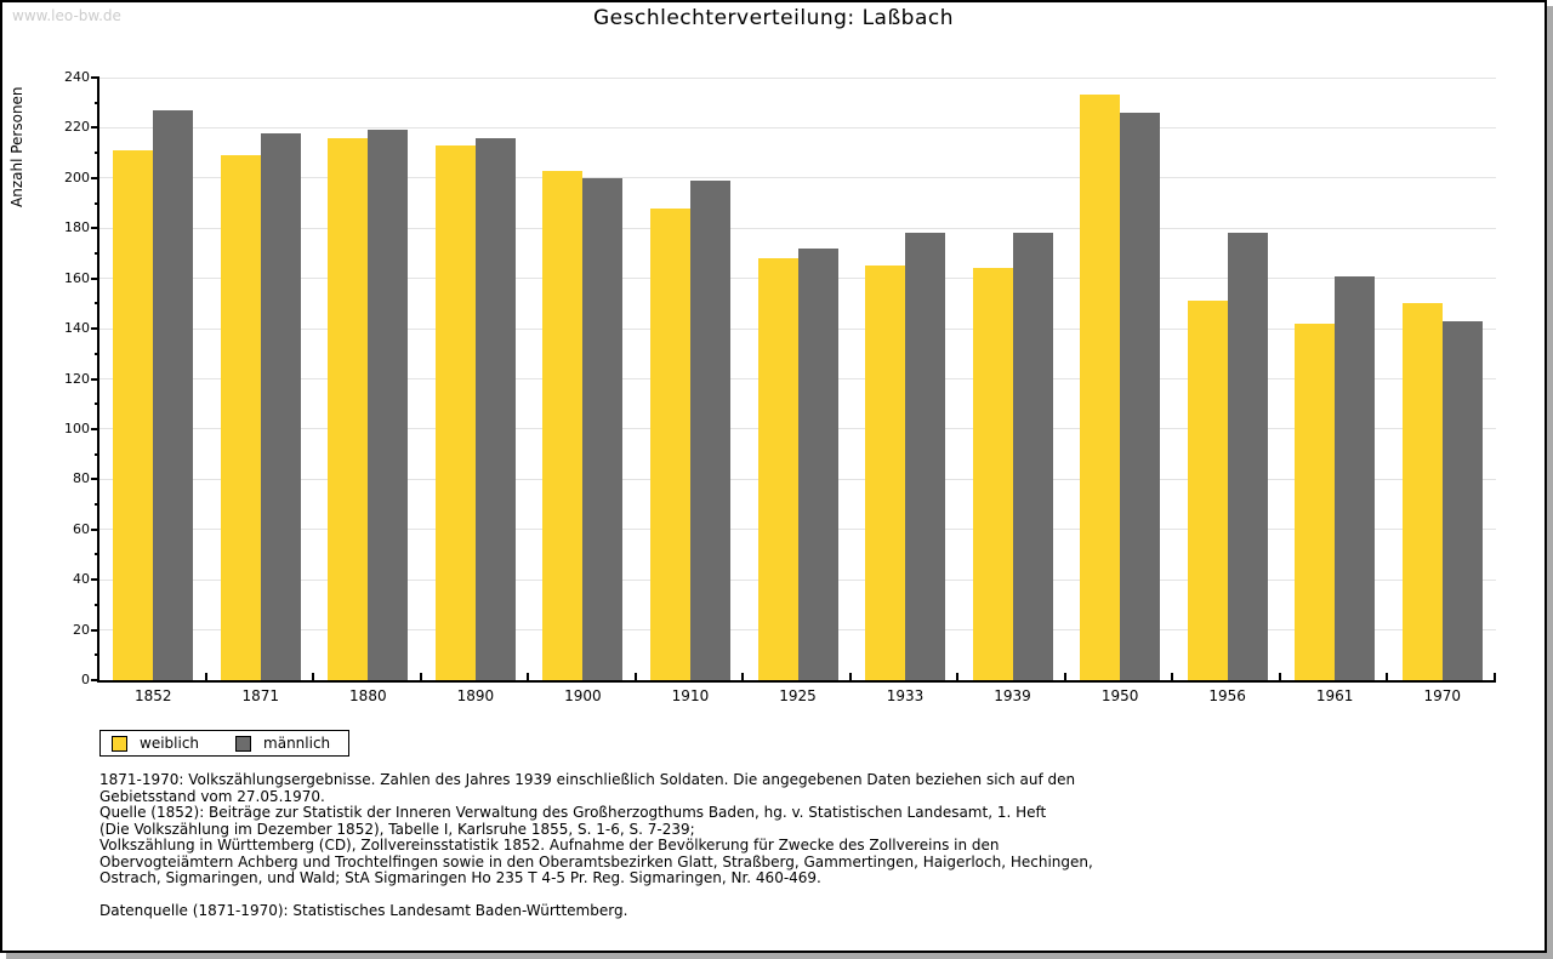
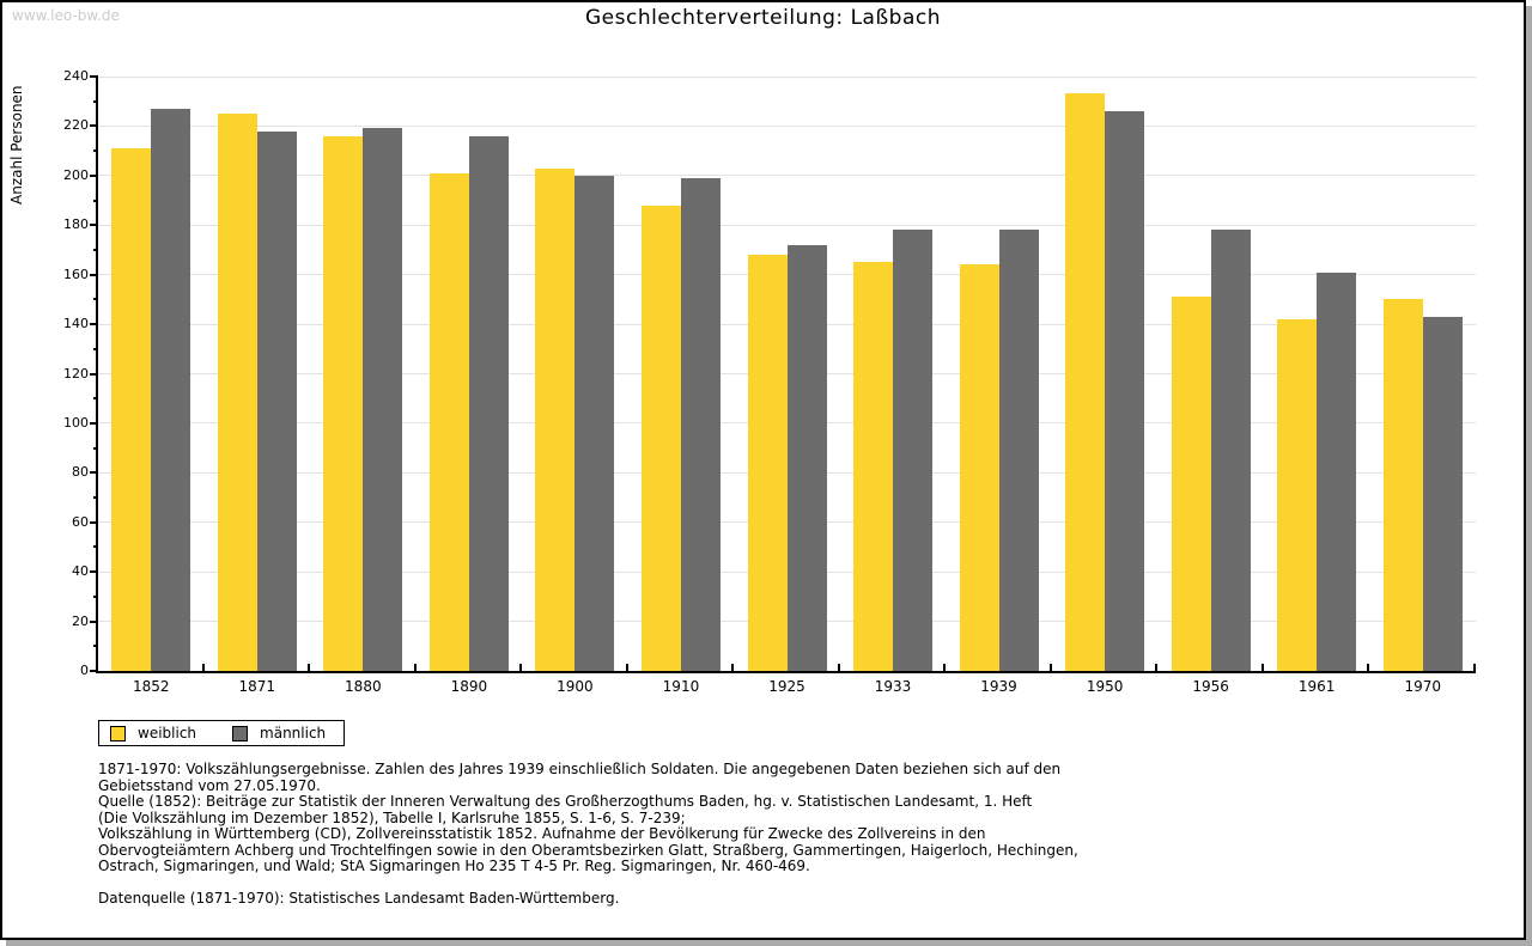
weiblich/1871: 209 -> 225
weiblich/1890: 213 -> 201
